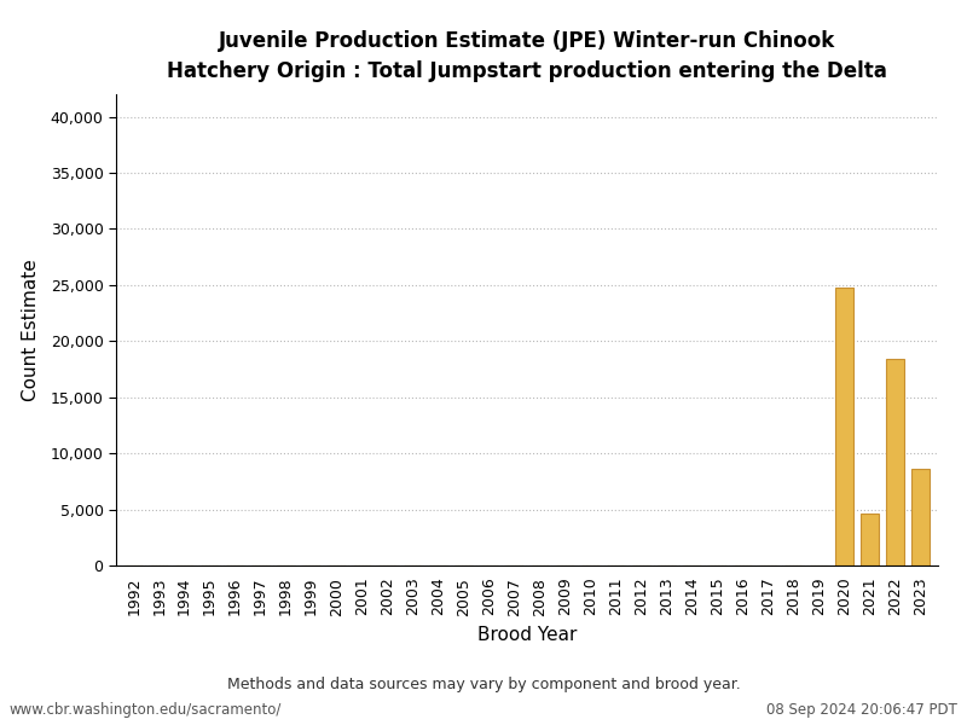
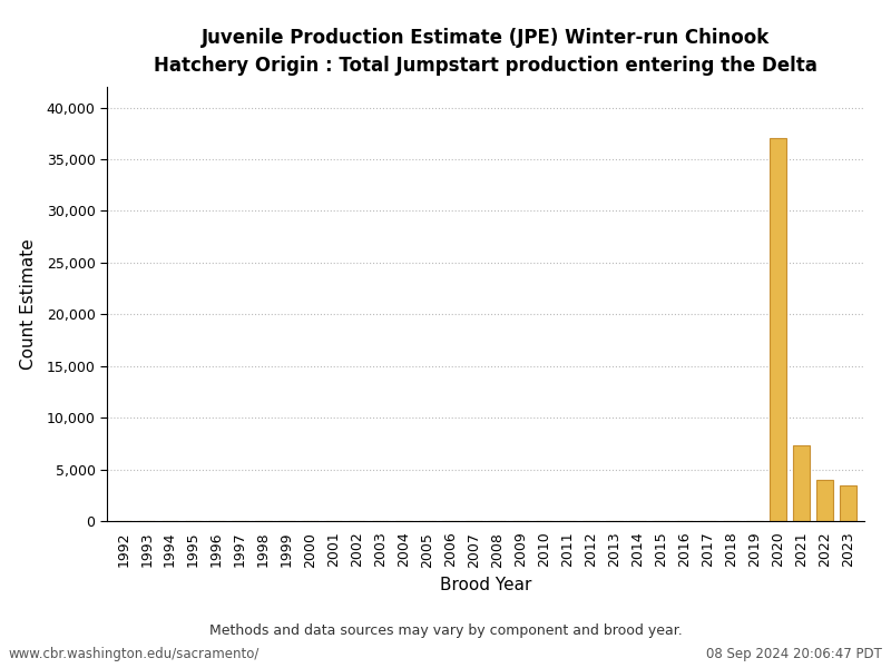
2020: 24,800 -> 37,000
2021: 4,600 -> 7,300
2022: 18,400 -> 4,000
2023: 8,600 -> 3,500
